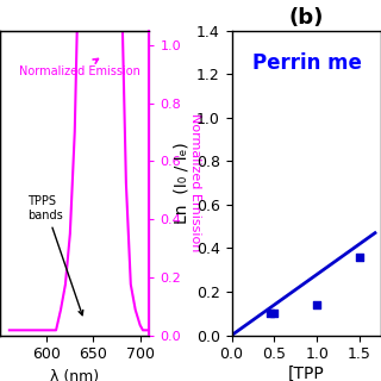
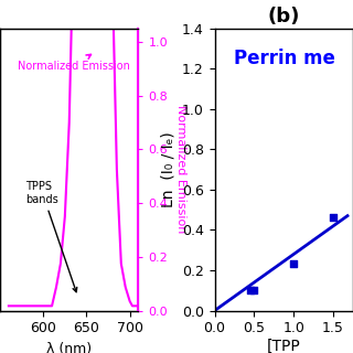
(b)/1.0: 0.14 -> 0.23
(b)/1.5: 0.36 -> 0.46
